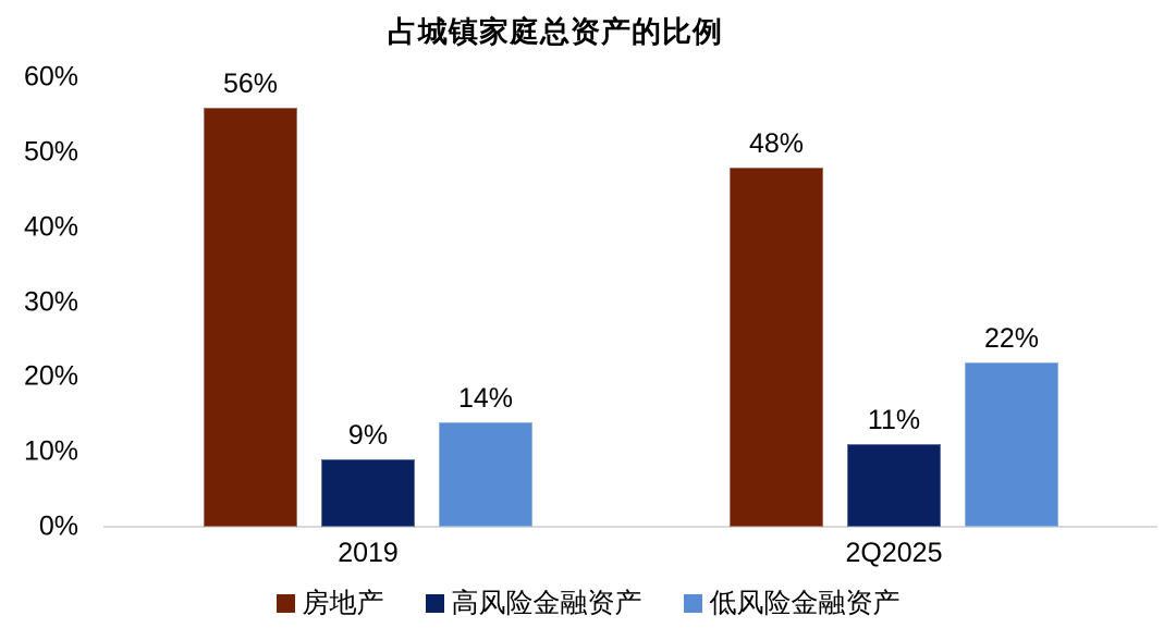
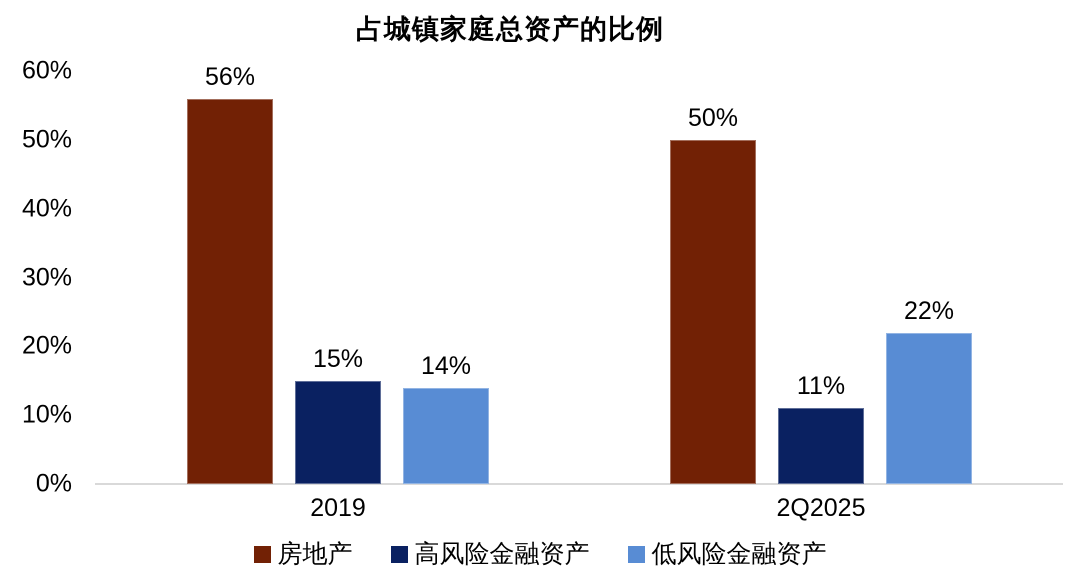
高风险金融资产/2019: 9% -> 15%
房地产/2Q2025: 48% -> 50%
